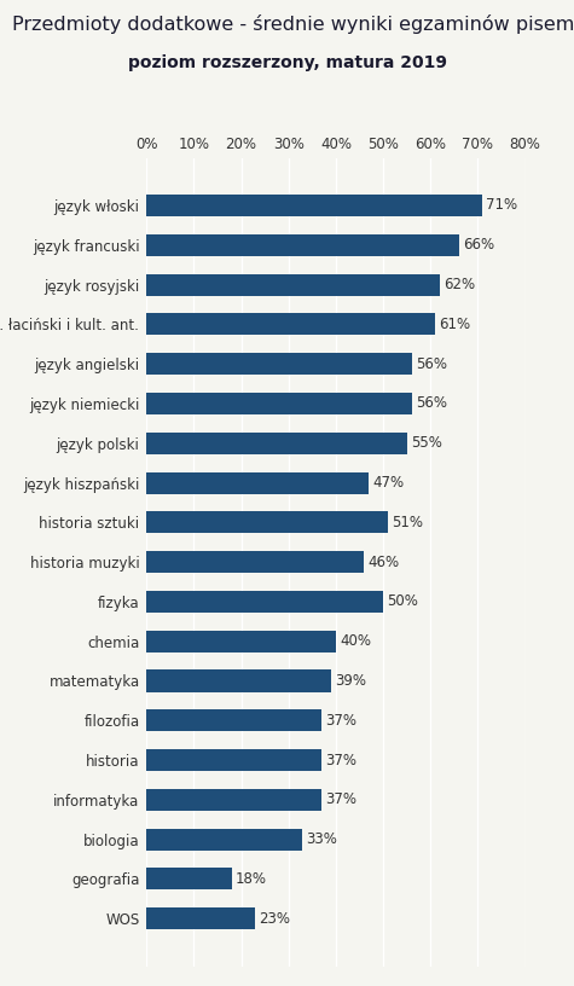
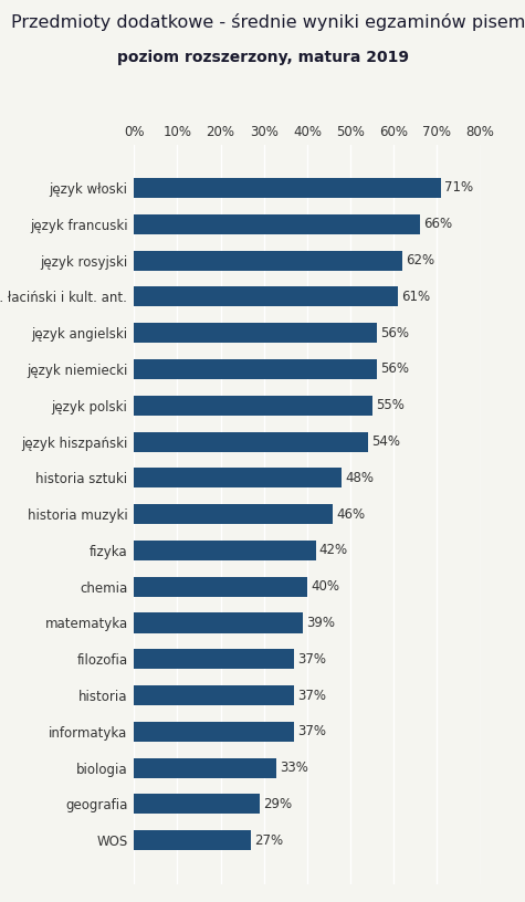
język hiszpański: 47% -> 54%
historia sztuki: 51% -> 48%
fizyka: 50% -> 42%
geografia: 18% -> 29%
WOS: 23% -> 27%
